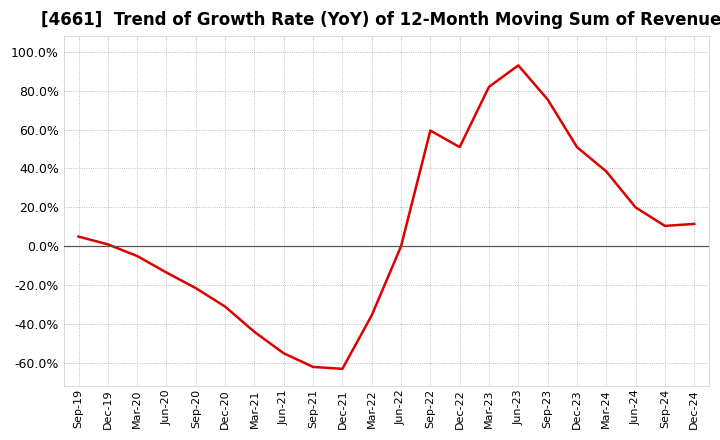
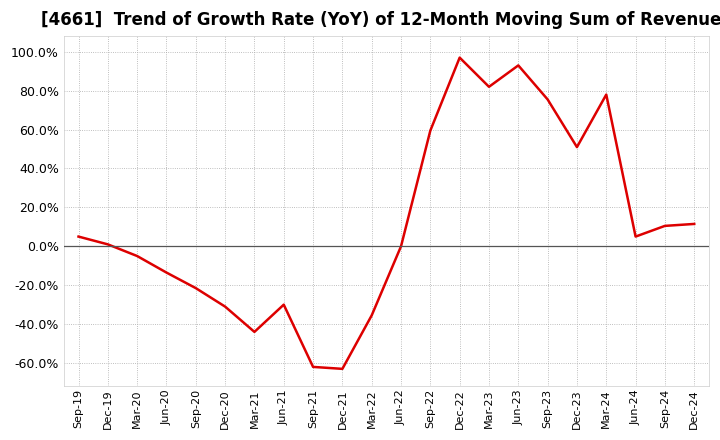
Jun-21: -55% -> -30%
Dec-22: 51% -> 97%
Mar-24: 39% -> 78%
Jun-24: 20% -> 5%
